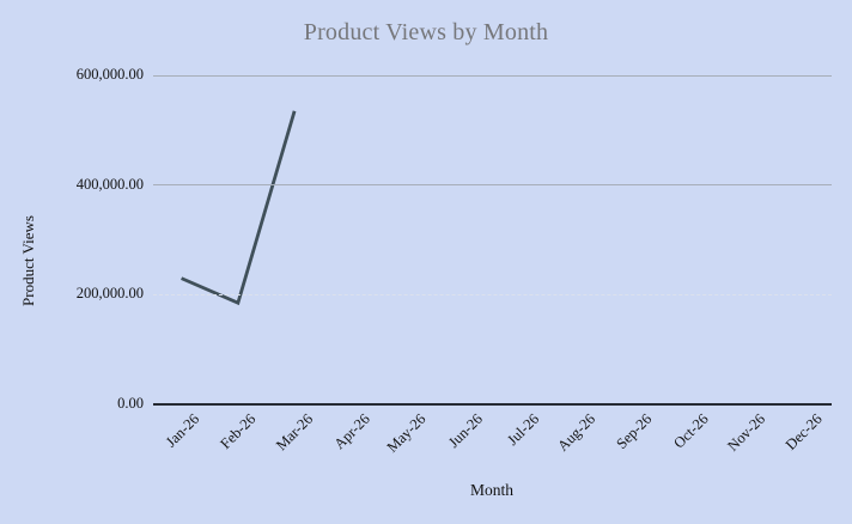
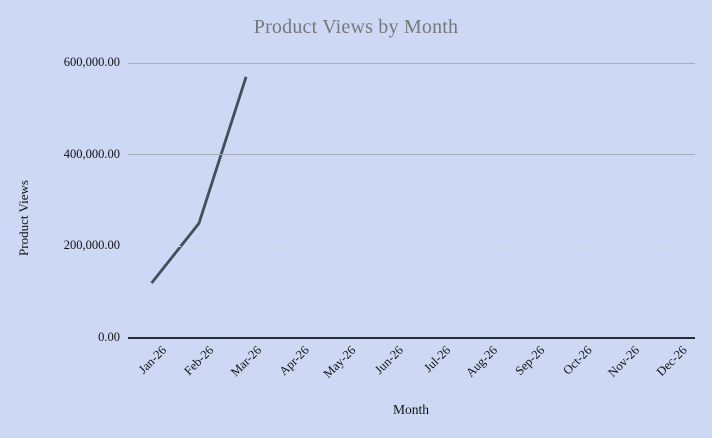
Jan-26: 230000 -> 120000
Feb-26: 180000 -> 250000
Mar-26: 540000 -> 570000
